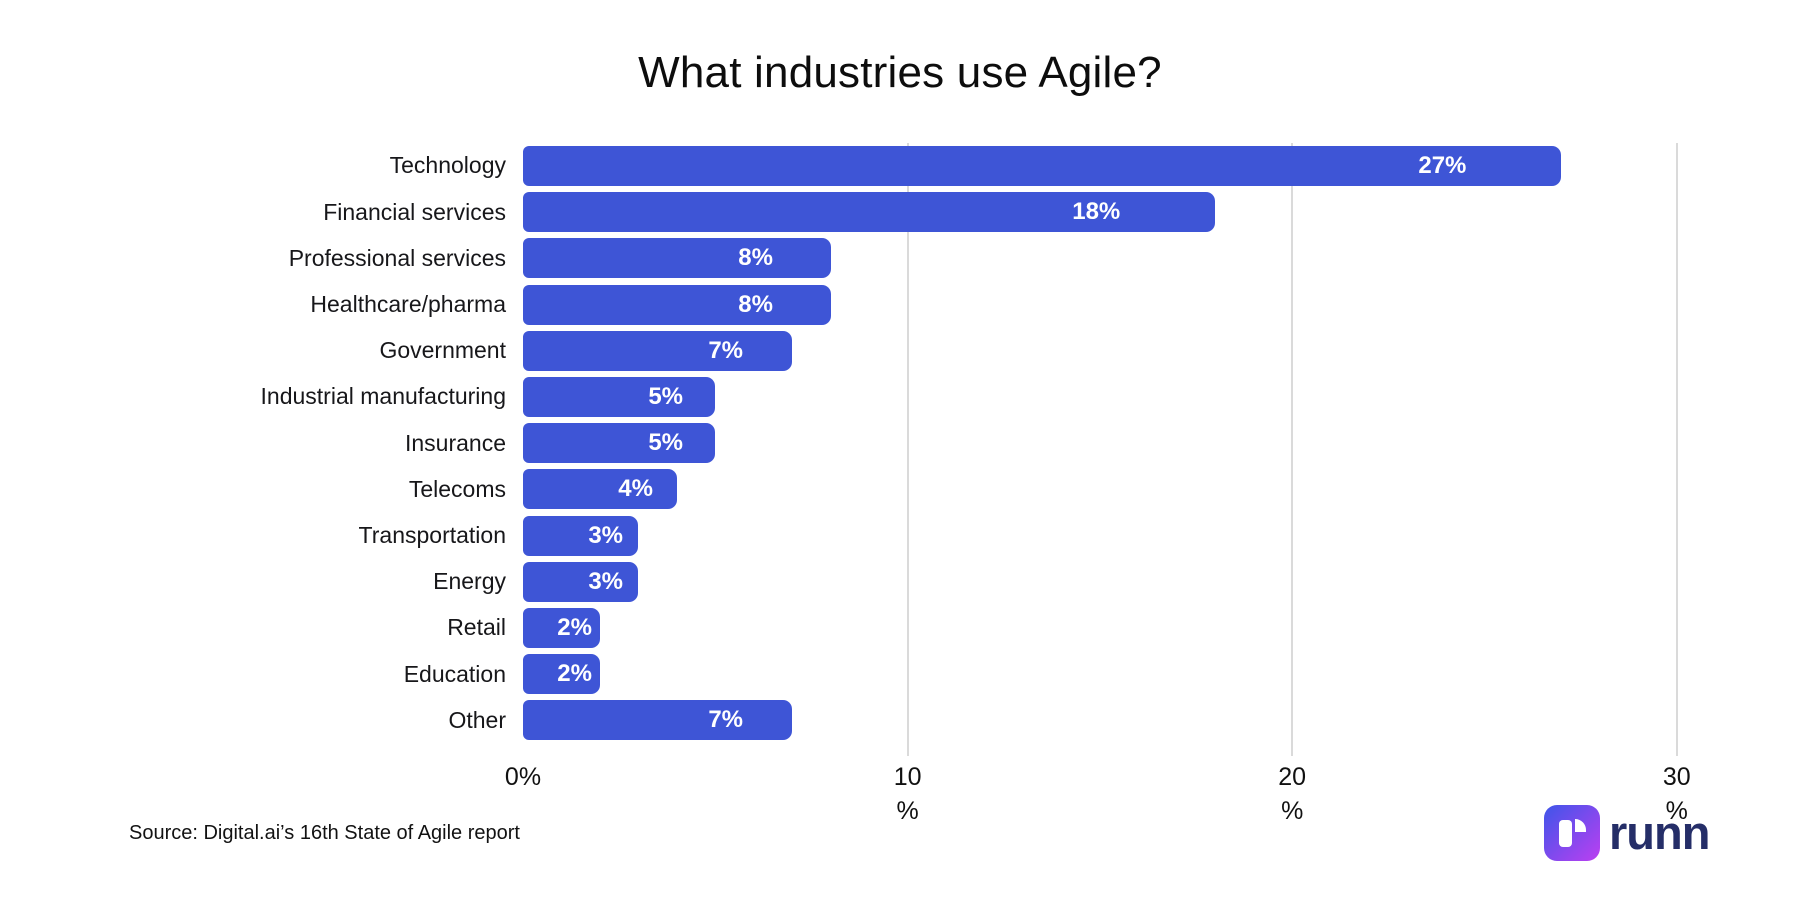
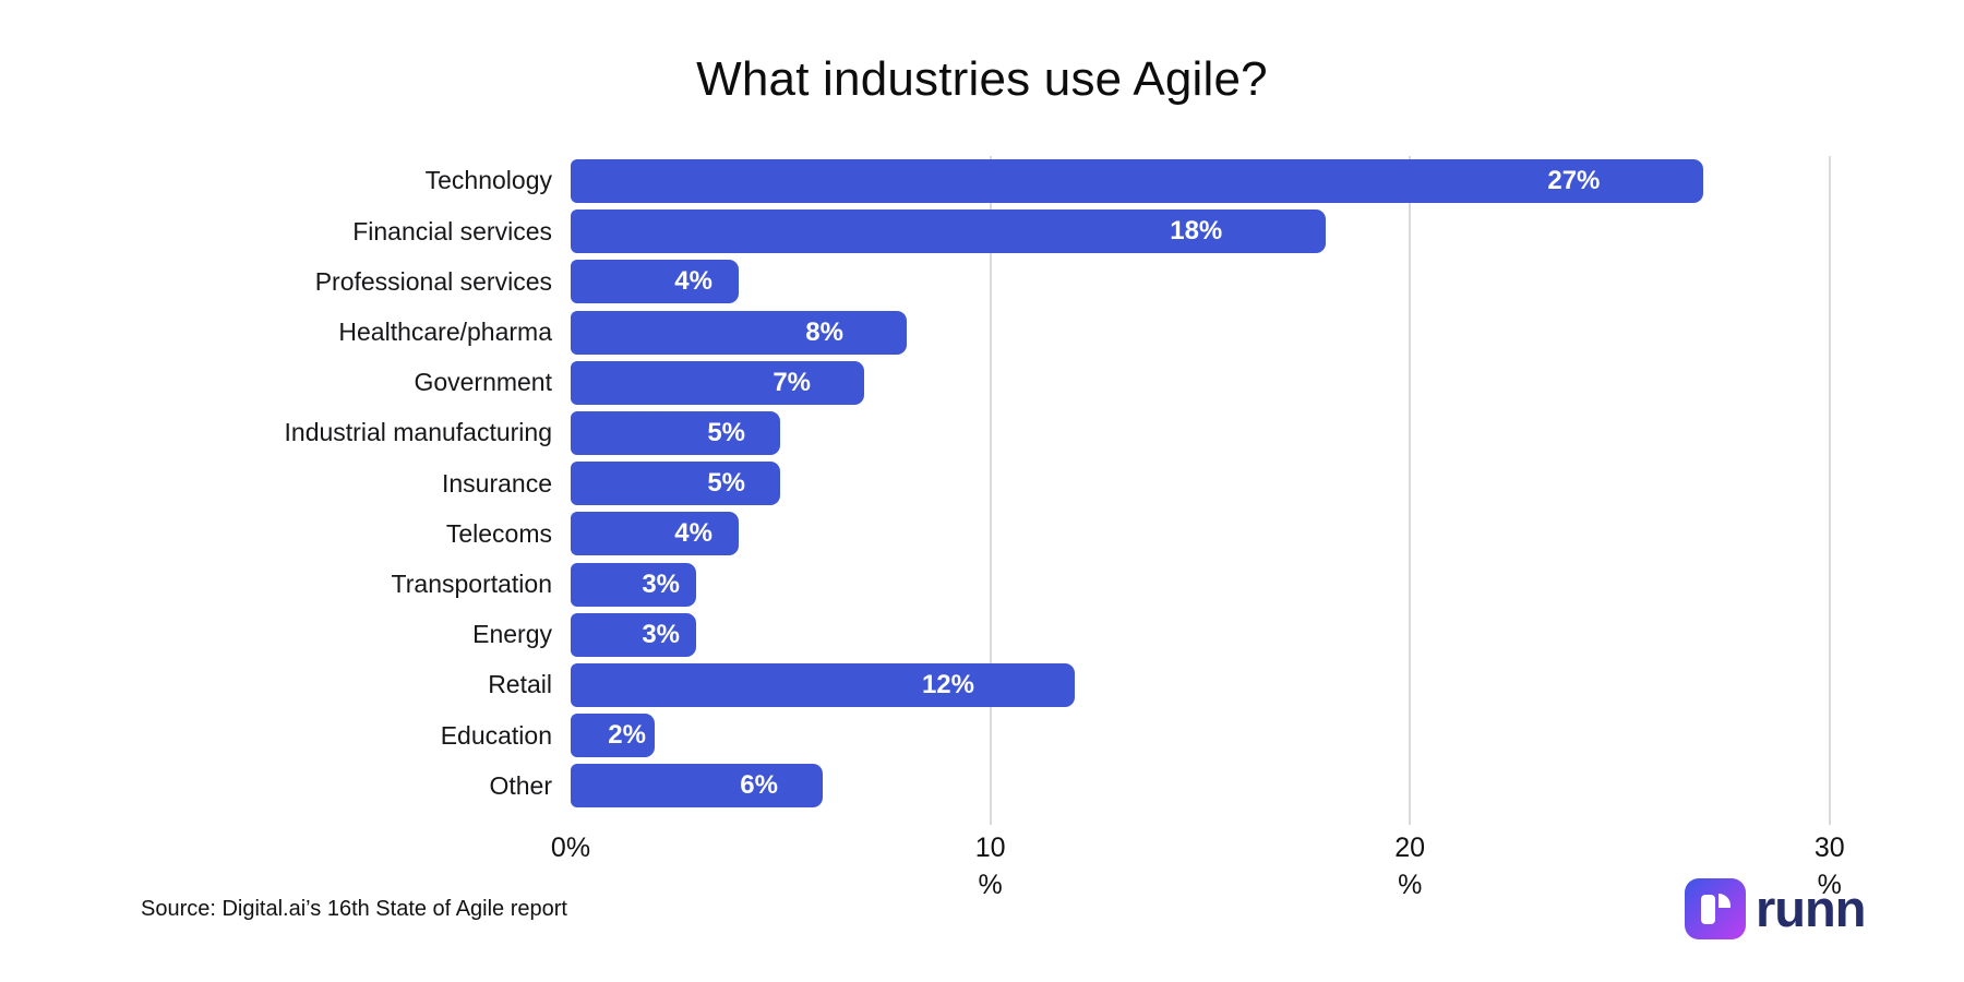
Professional services: 8% -> 4%
Retail: 2% -> 12%
Other: 7% -> 6%
